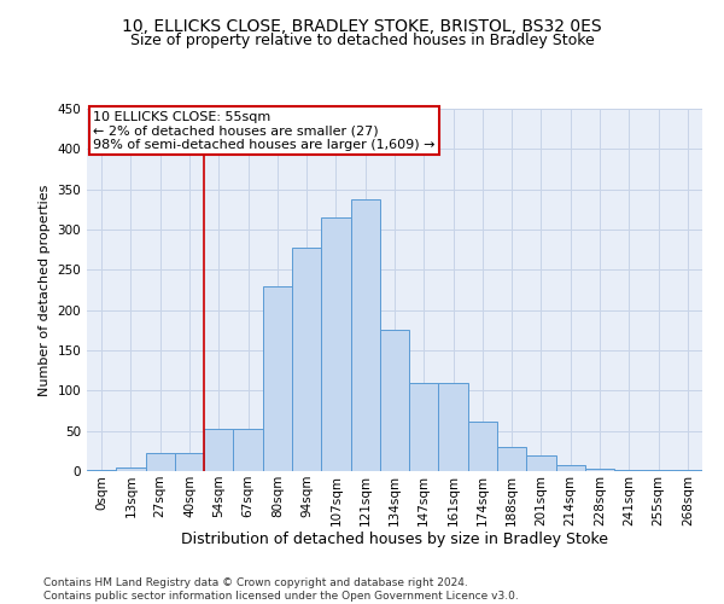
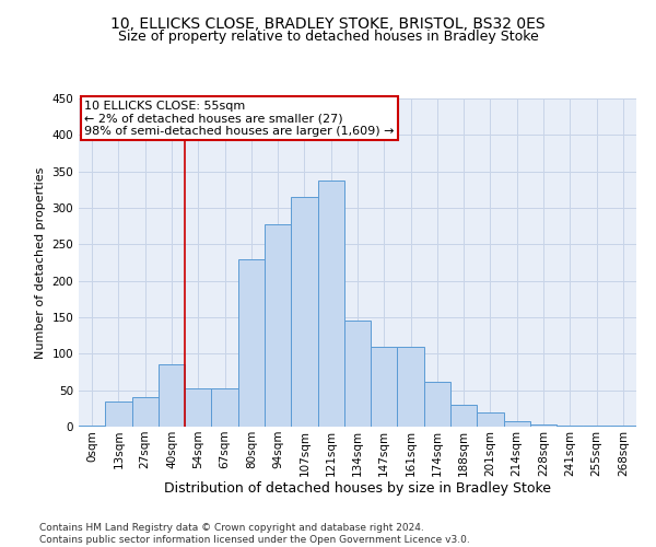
13sqm: 5 -> 34
27sqm: 22 -> 40
40sqm: 22 -> 86
134sqm: 175 -> 146
